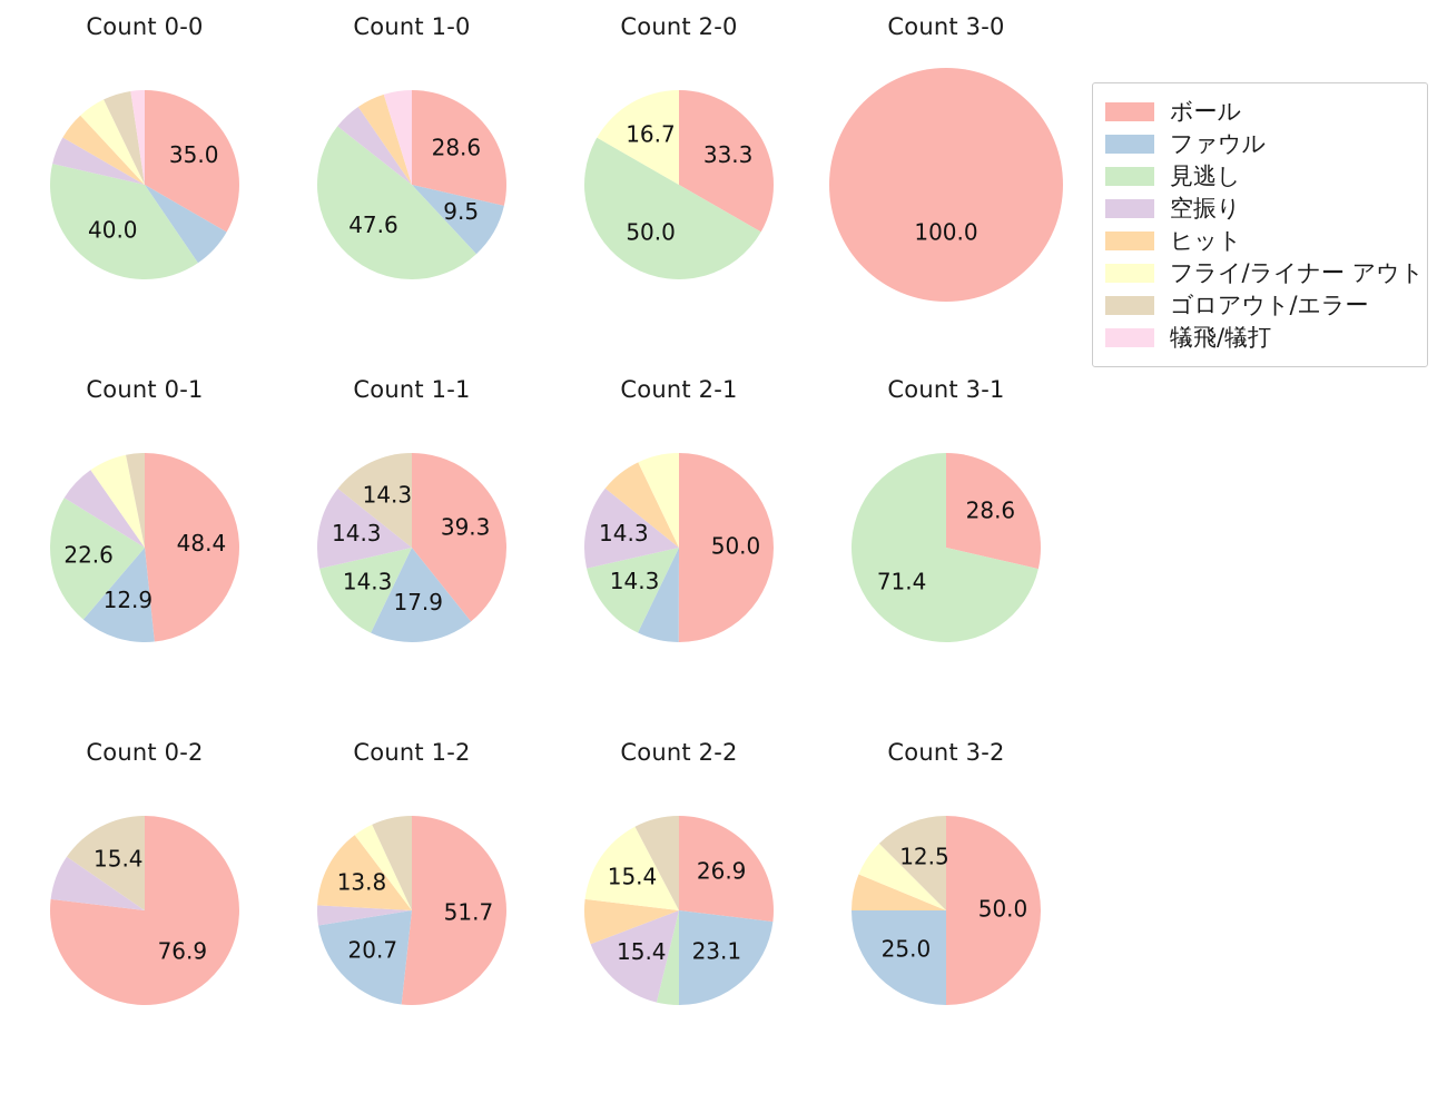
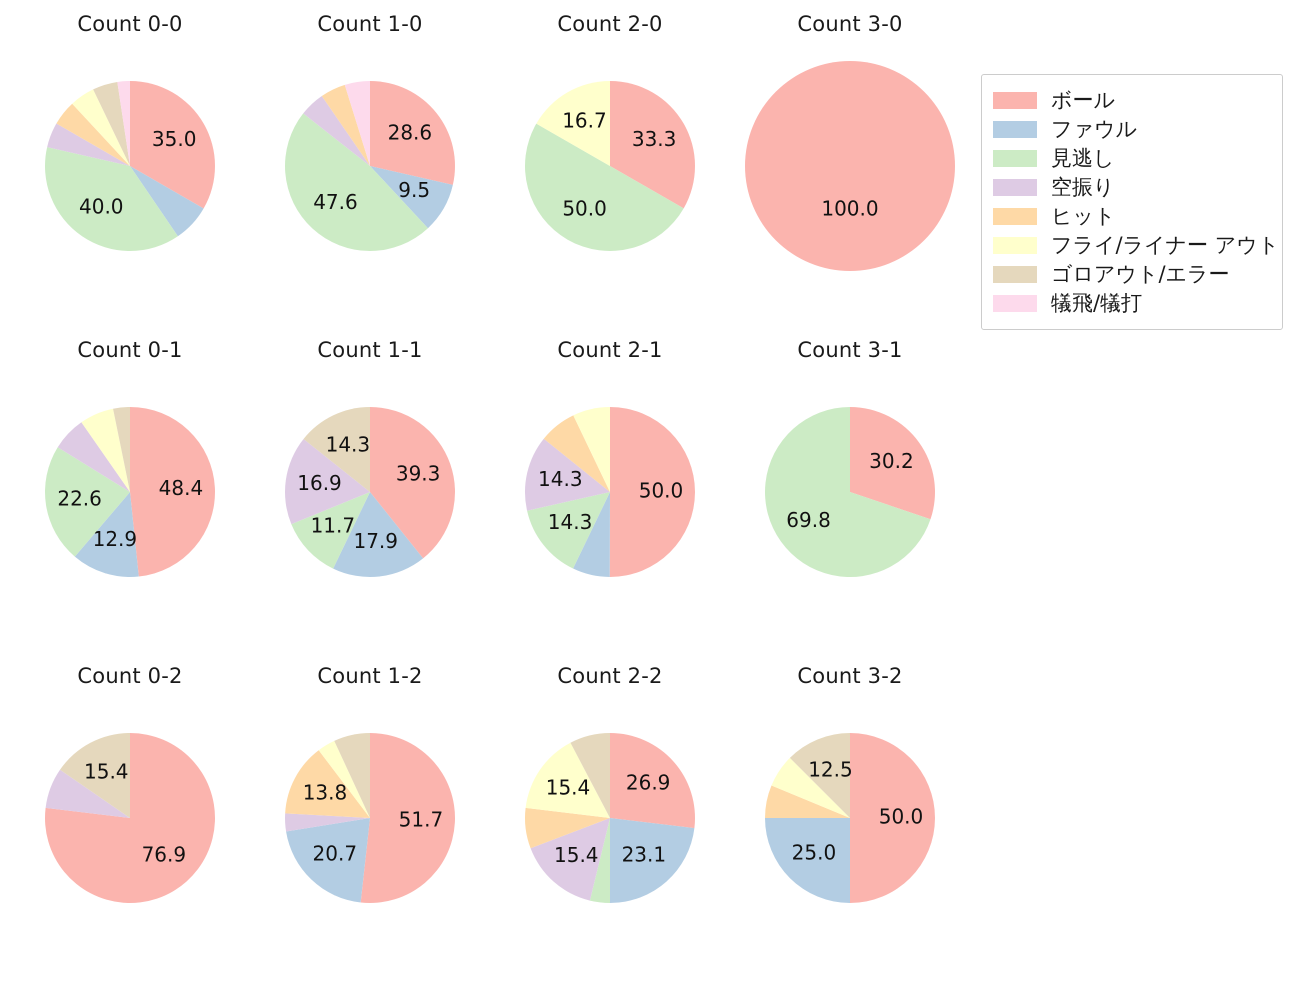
Count 1-1/見逃し: 14.3 -> 11.7
Count 1-1/空振り: 14.3 -> 16.9
Count 3-1/ボール: 28.6 -> 30.2
Count 3-1/見逃し: 71.4 -> 69.8
